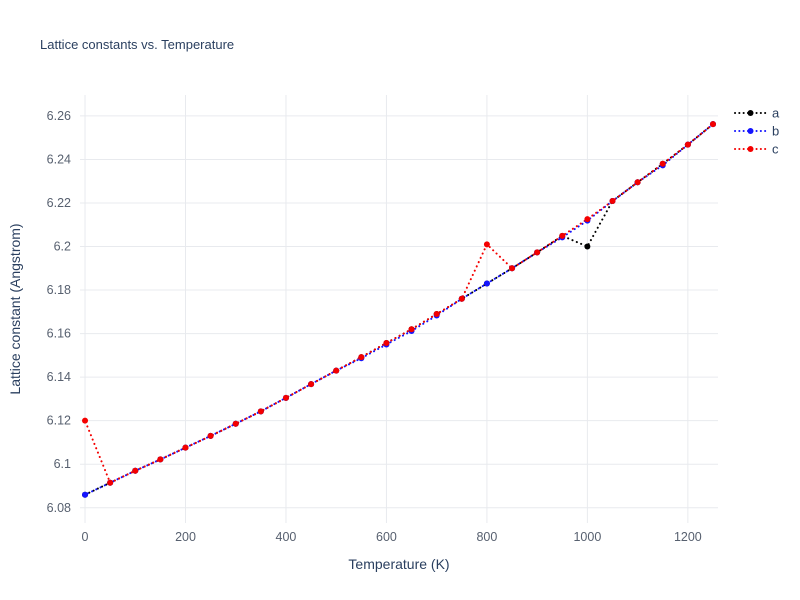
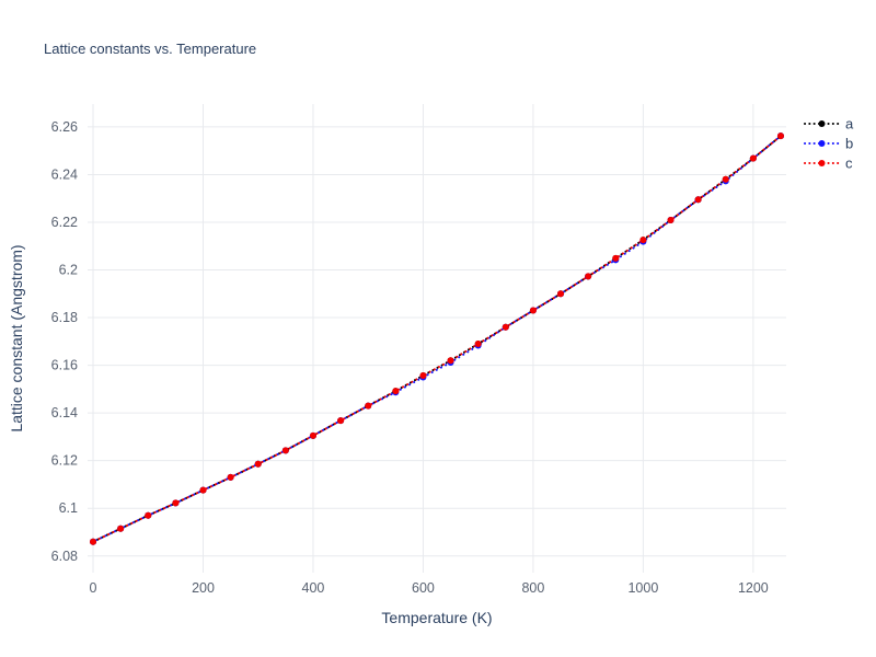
c/0: 6.120 -> 6.086
c/800: 6.201 -> 6.183
a/1000: 6.200 -> 6.213
